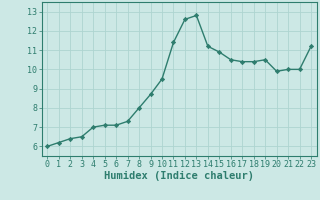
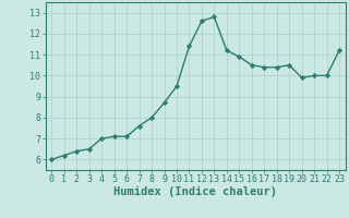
7: 7.3 -> 7.6
